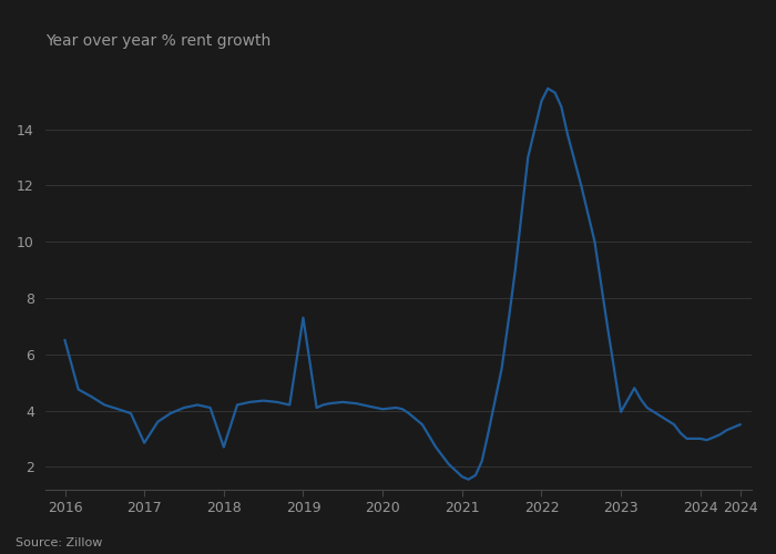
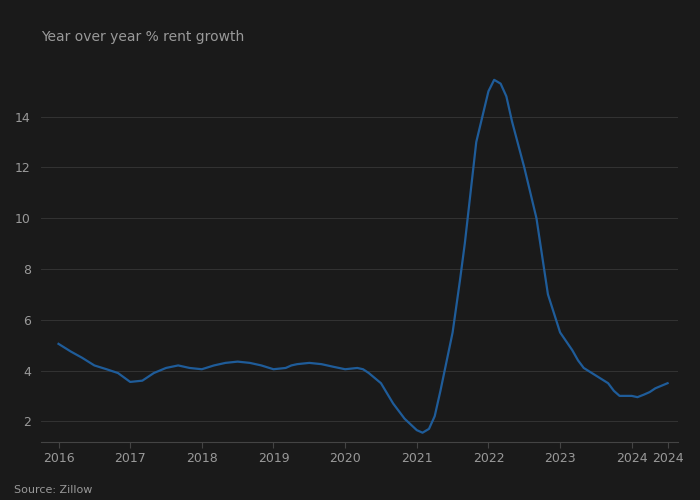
2016: 6.50 -> 5.05
2017: 2.85 -> 3.55
2018: 2.70 -> 4.05
2019: 7.30 -> 4.05
2023: 3.95 -> 5.50
